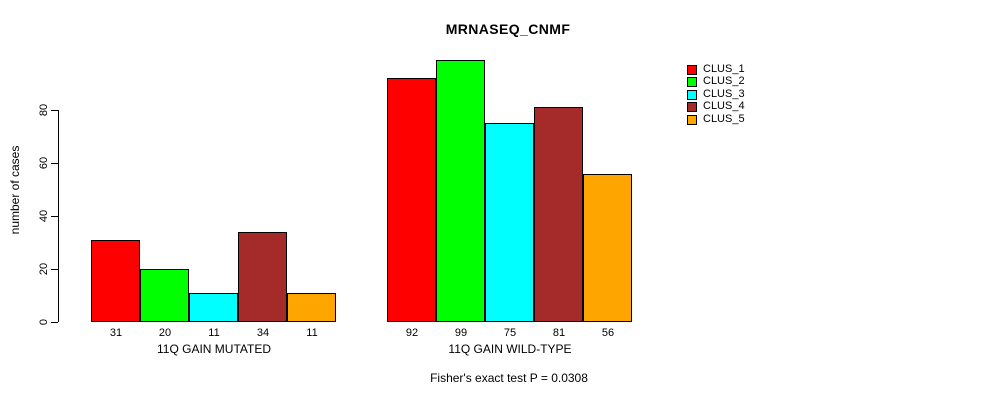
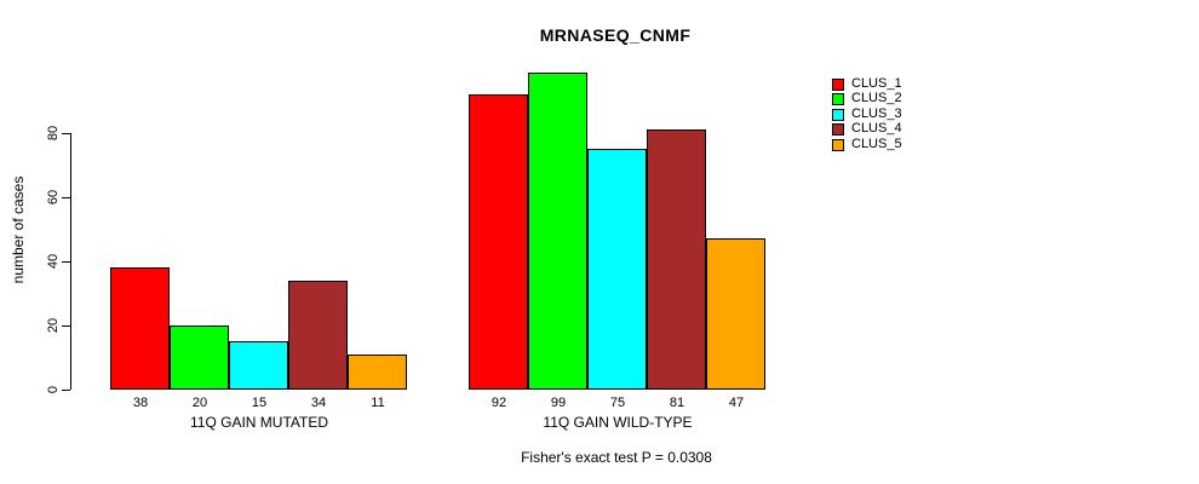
CLUS_1/11Q GAIN MUTATED: 31 -> 38
CLUS_3/11Q GAIN MUTATED: 11 -> 15
CLUS_5/11Q GAIN WILD-TYPE: 56 -> 47
